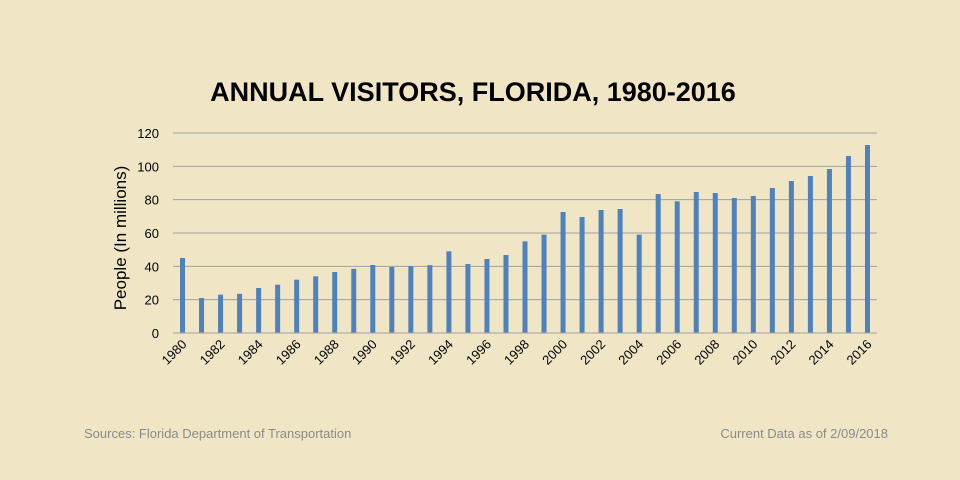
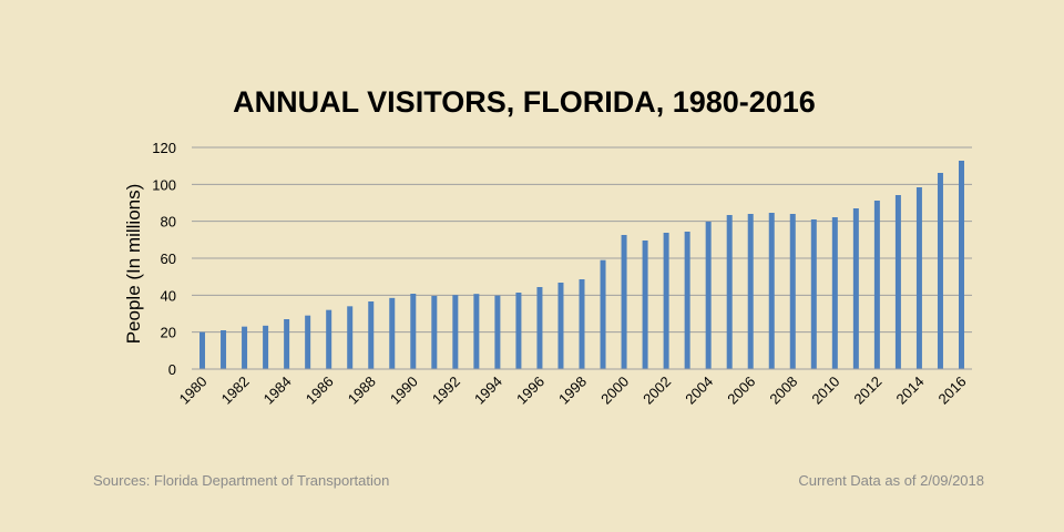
1980: 45 -> 20
1994: 49 -> 40
1998: 55 -> 49
2004: 59 -> 80
2006: 79 -> 84
